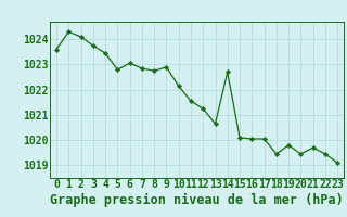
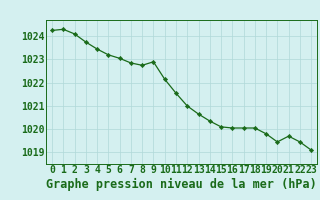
0: 1023.60 -> 1024.25
5: 1022.80 -> 1023.20
12: 1021.25 -> 1021.00
14: 1022.70 -> 1020.35
18: 1019.45 -> 1020.05
